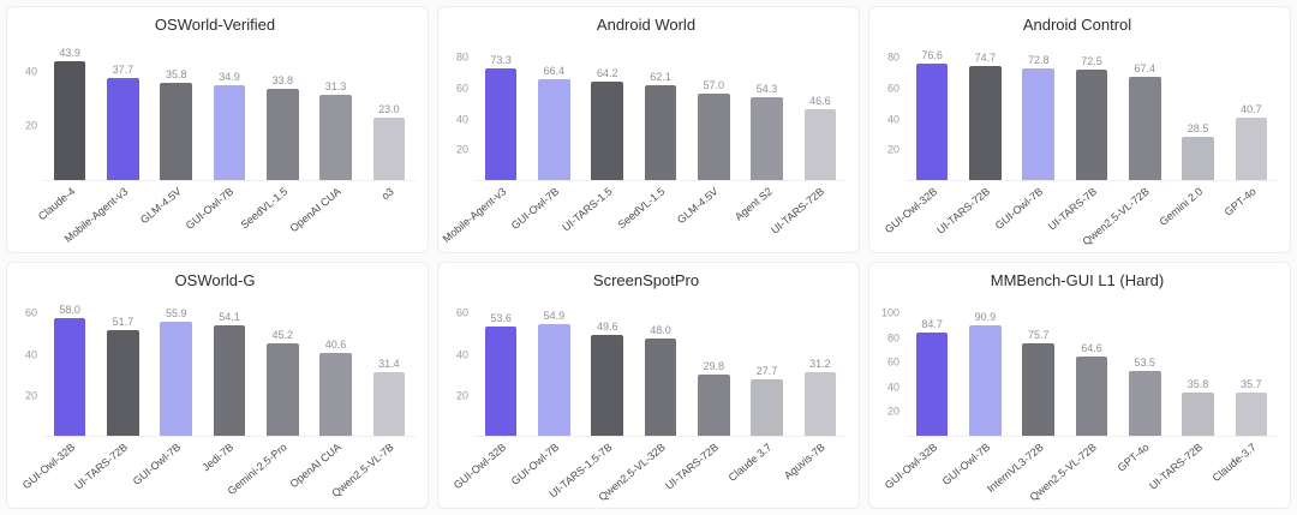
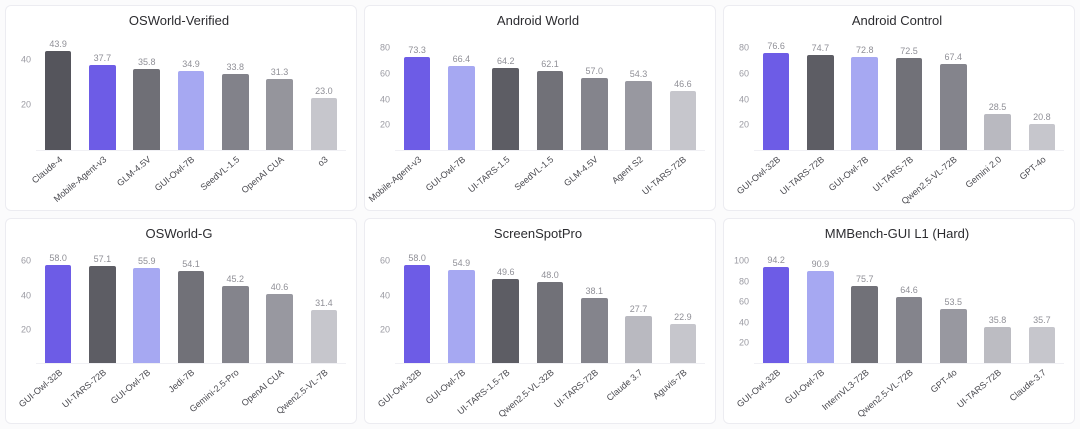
Android Control/GPT-4o: 40.7 -> 20.8
OSWorld-G/UI-TARS-72B: 51.7 -> 57.1
ScreenSpotPro/GUI-Owl-32B: 53.6 -> 58.0
ScreenSpotPro/UI-TARS-72B: 29.8 -> 38.1
ScreenSpotPro/Aguvis-7B: 31.2 -> 22.9
MMBench-GUI L1 (Hard)/GUI-Owl-32B: 84.7 -> 94.2
